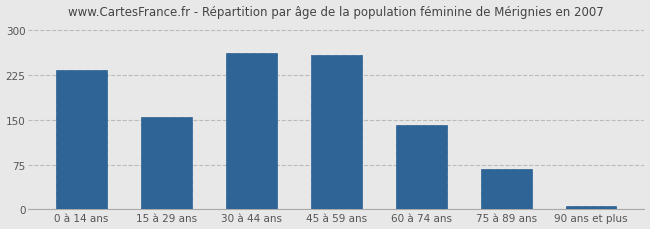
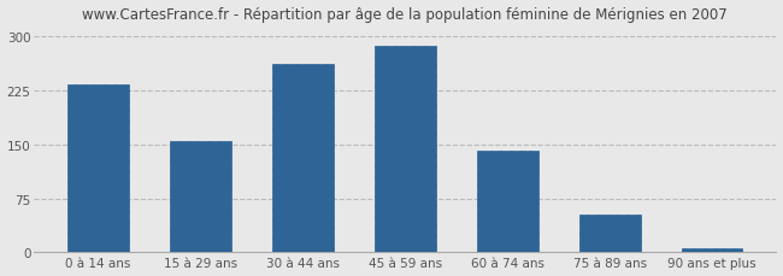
45 à 59 ans: 258 -> 288
75 à 89 ans: 68 -> 52
